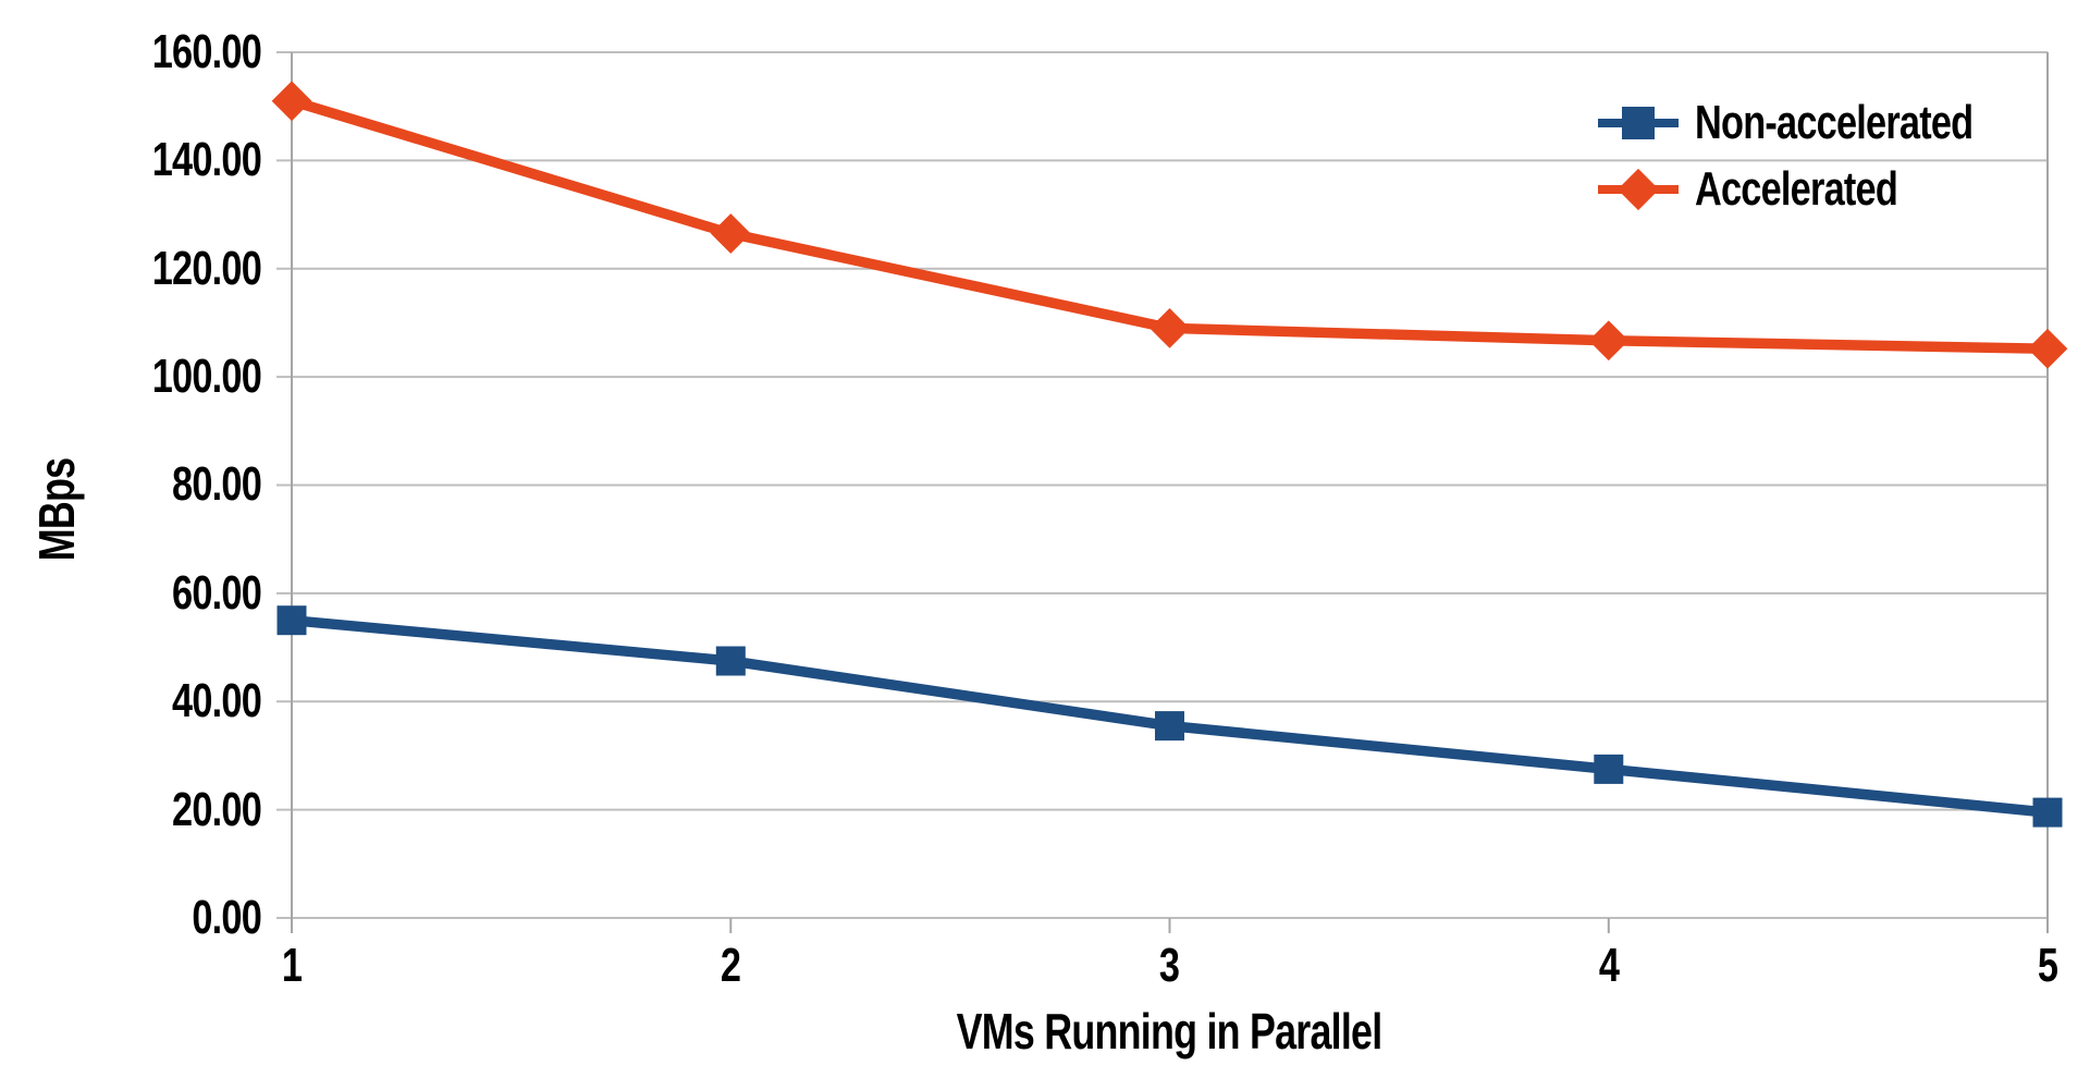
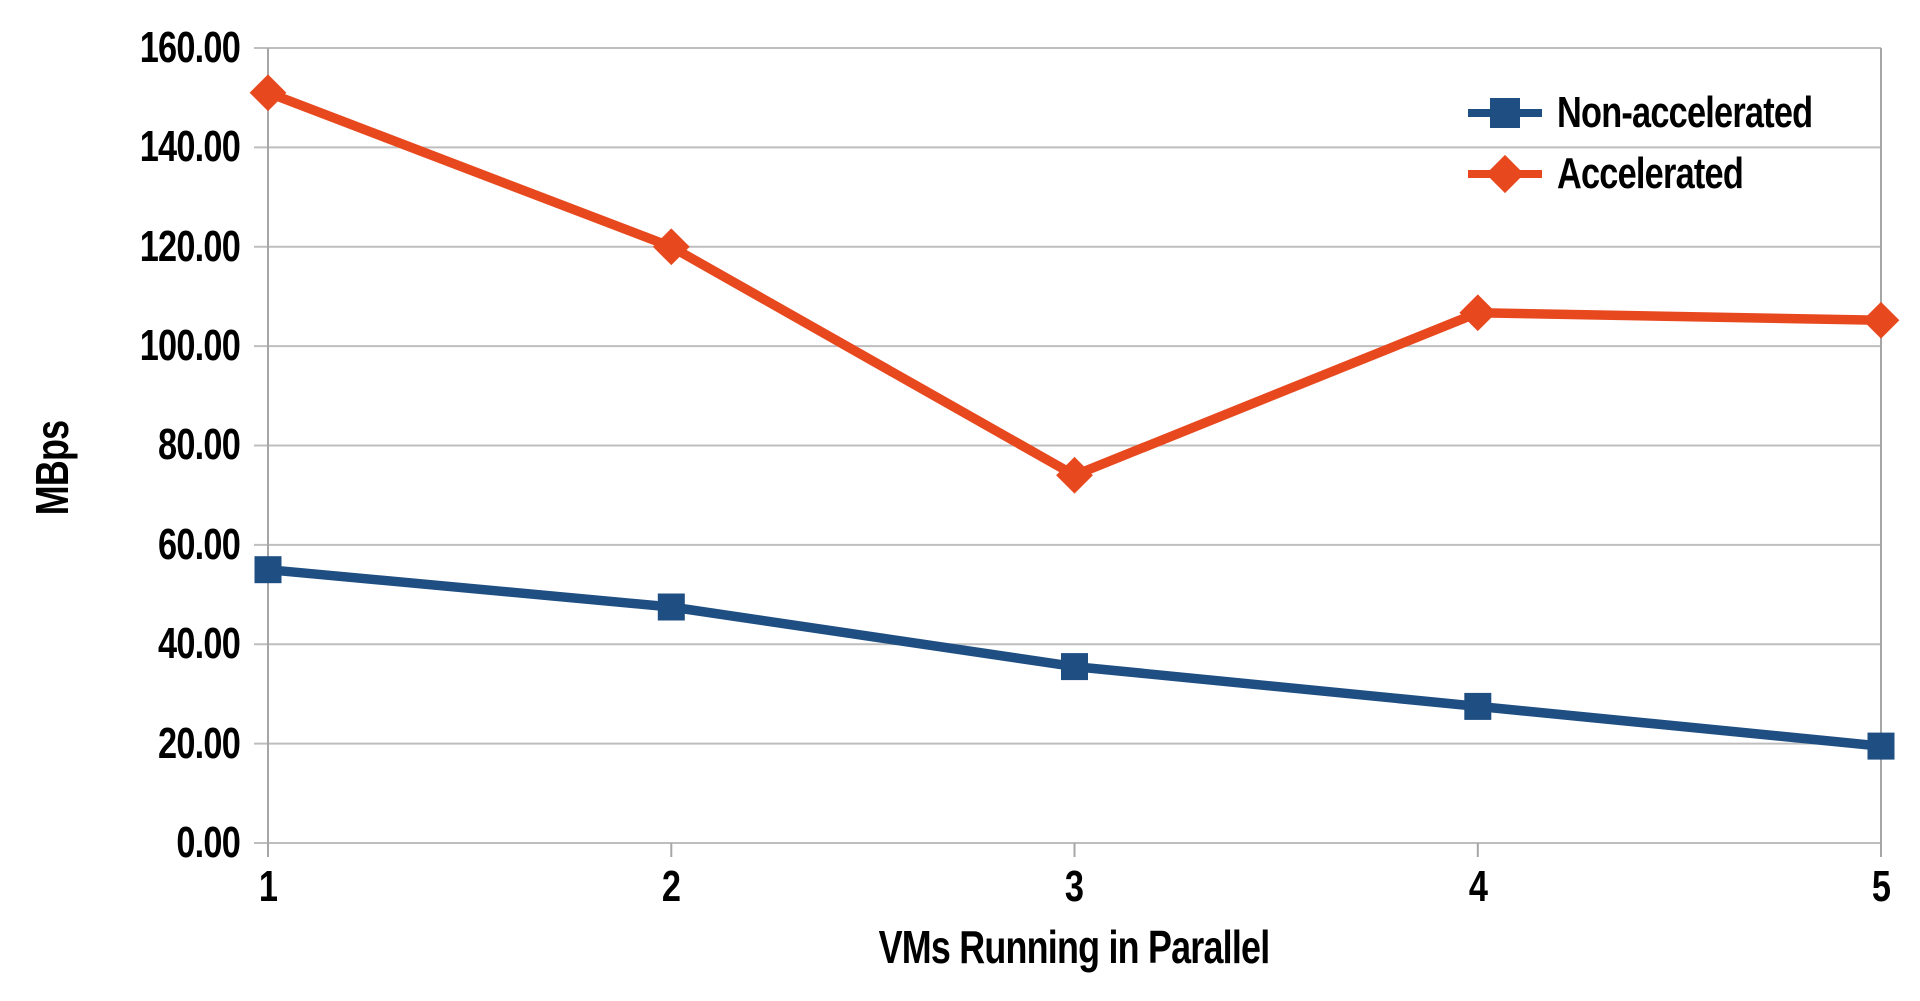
Accelerated/2: 126 -> 120
Accelerated/3: 109 -> 74
